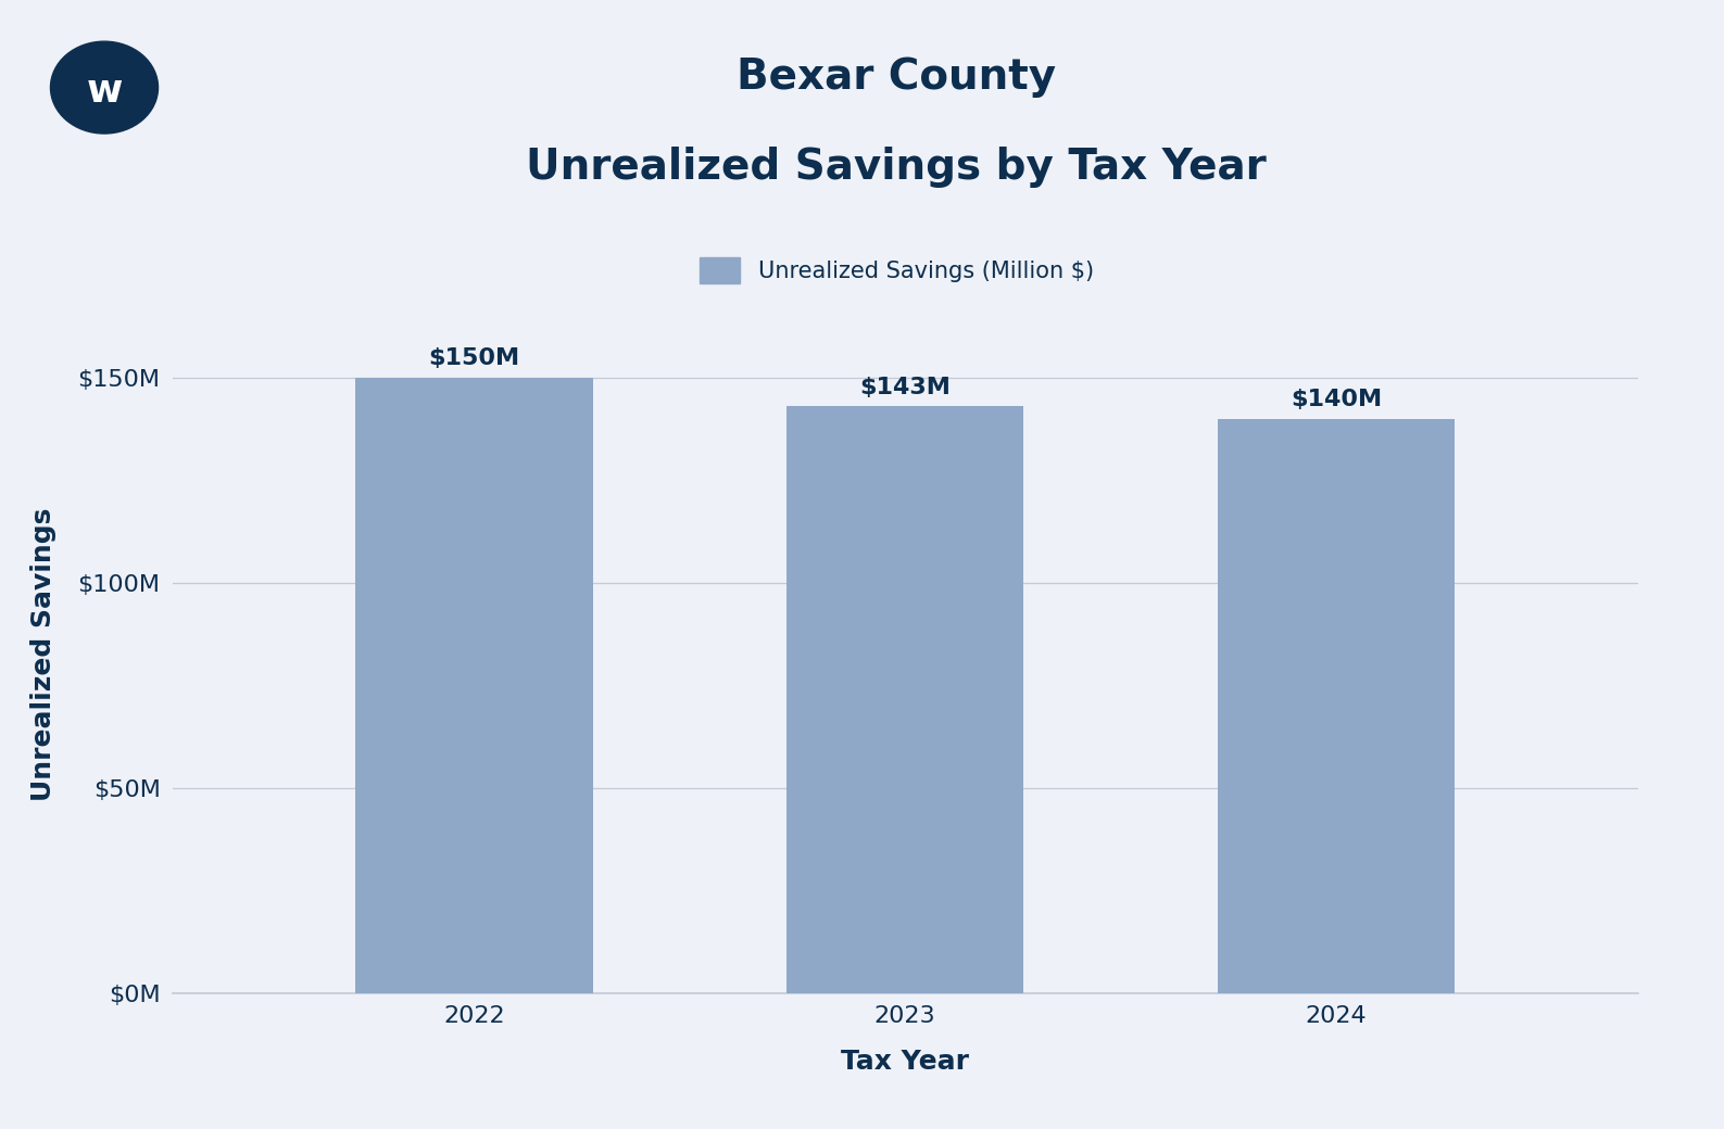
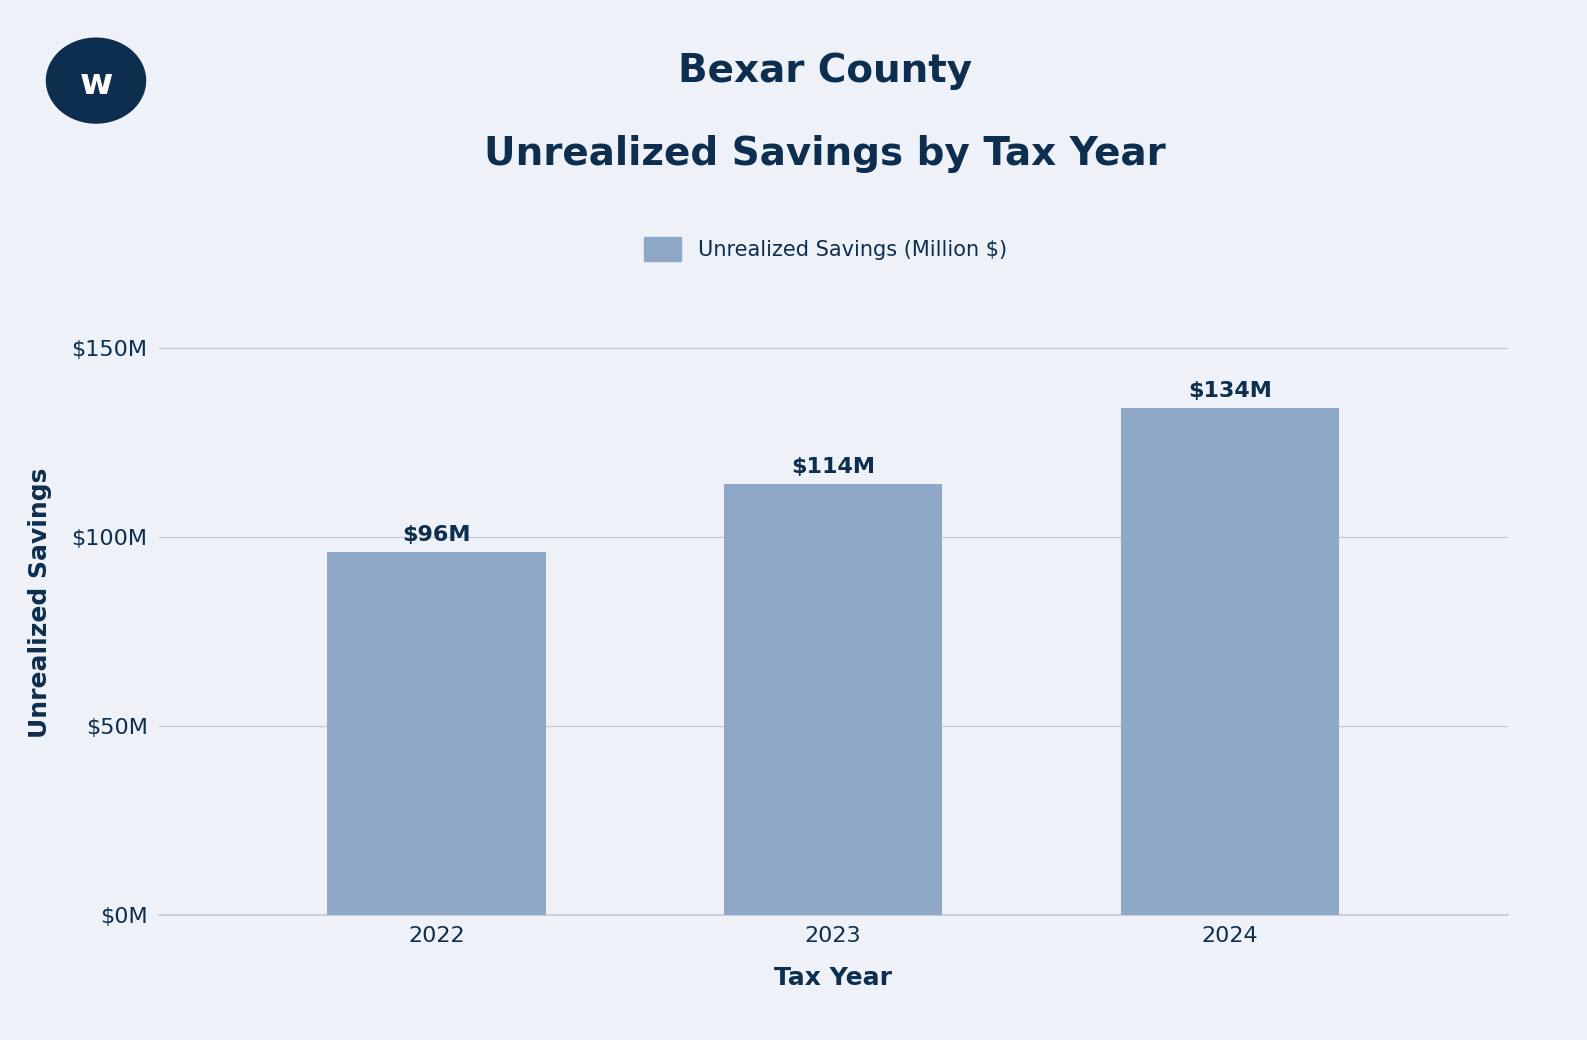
2022: $150M -> $96M
2023: $143M -> $114M
2024: $140M -> $134M
